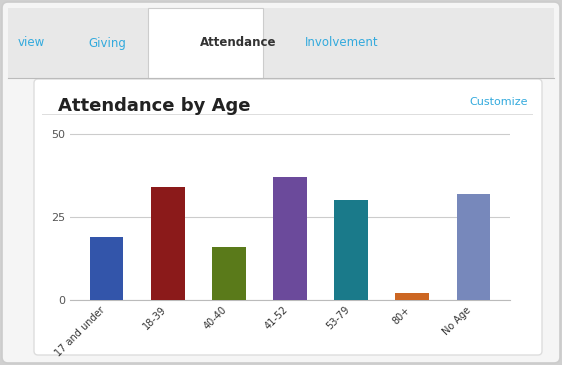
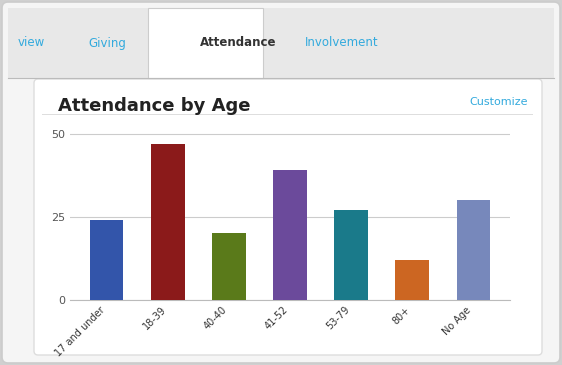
17 and under: 19 -> 24
18-39: 34 -> 47
40-40: 16 -> 20
41-52: 37 -> 39
53-79: 30 -> 27
80+: 2 -> 12
No Age: 32 -> 30
